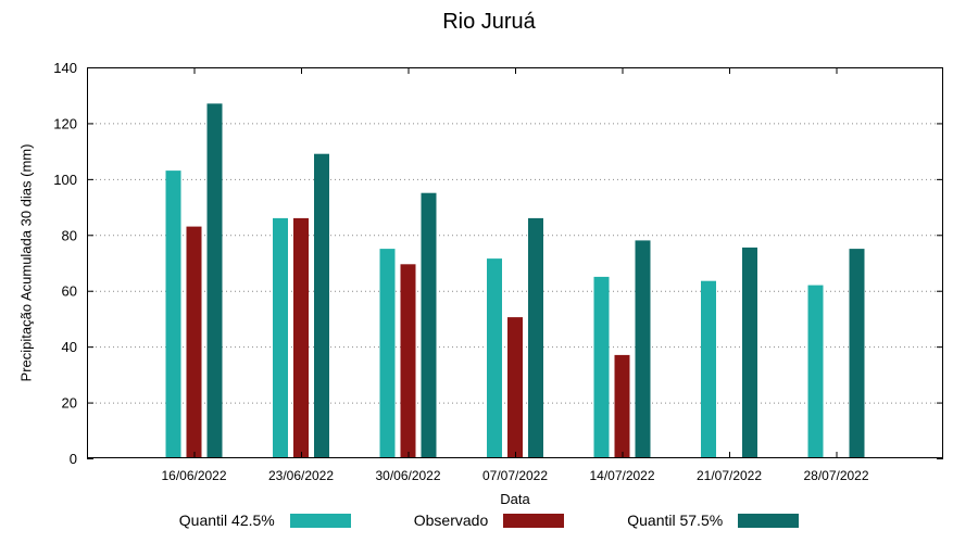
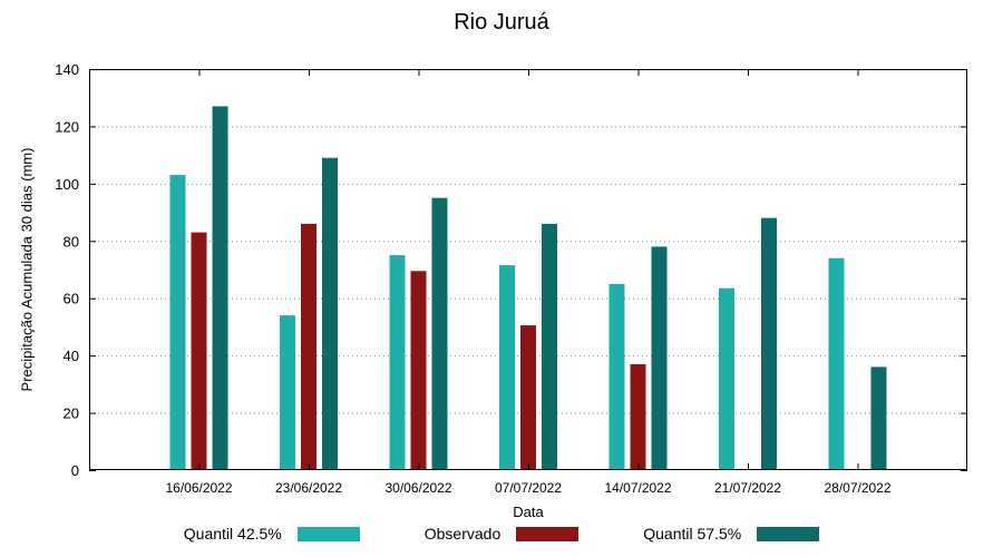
Quantil 42.5%/23/06/2022: 86 -> 54
Quantil 57.5%/21/07/2022: 76 -> 88
Quantil 42.5%/28/07/2022: 62 -> 74
Quantil 57.5%/28/07/2022: 75 -> 36
